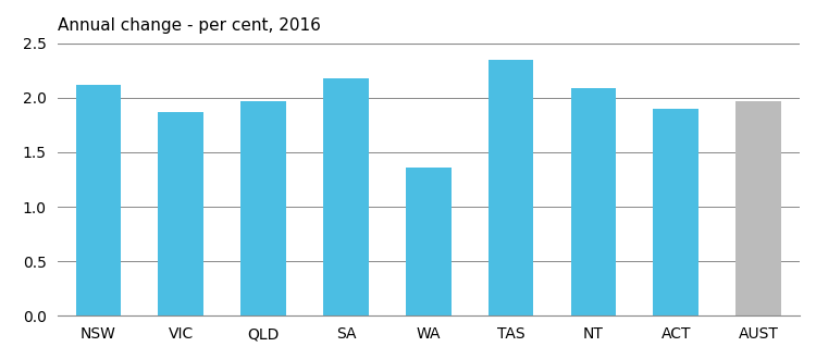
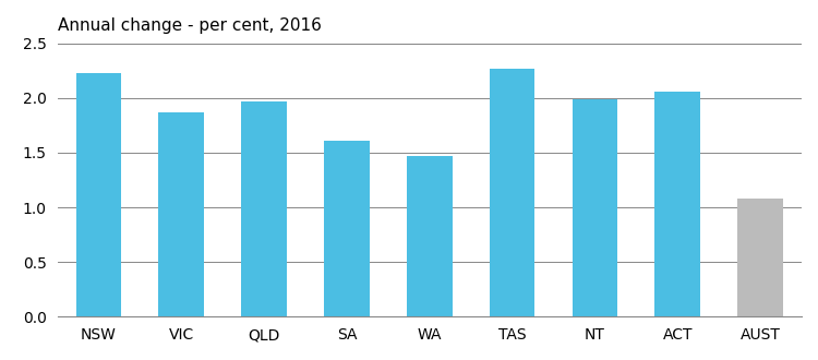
NSW: 2.12 -> 2.23
SA: 2.18 -> 1.61
WA: 1.36 -> 1.47
TAS: 2.35 -> 2.27
NT: 2.09 -> 1.99
ACT: 1.90 -> 2.06
AUST: 1.97 -> 1.08
